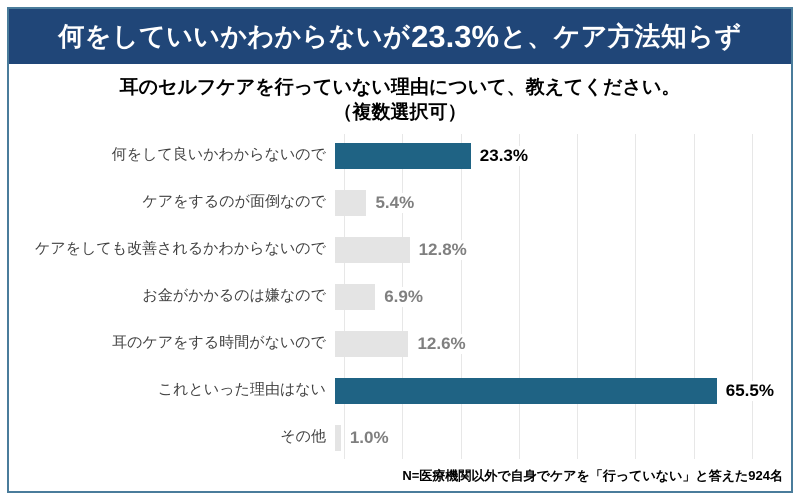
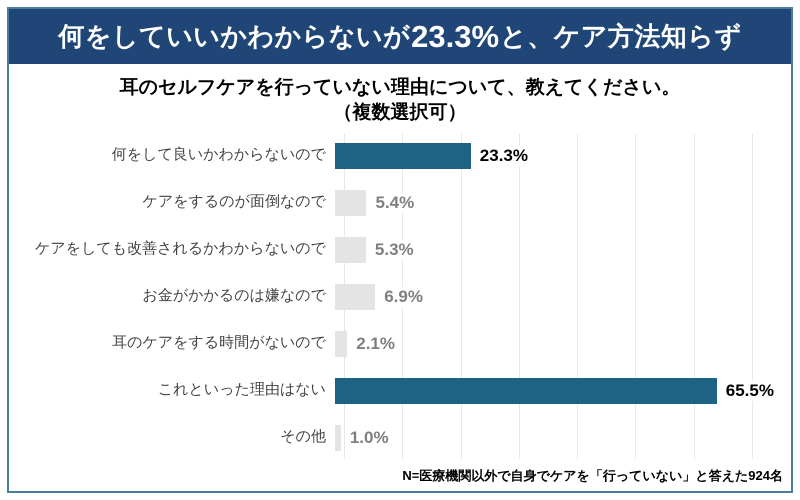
ケアをしても改善されるかわからないので: 12.8% -> 5.3%
耳のケアをする時間がないので: 12.6% -> 2.1%
